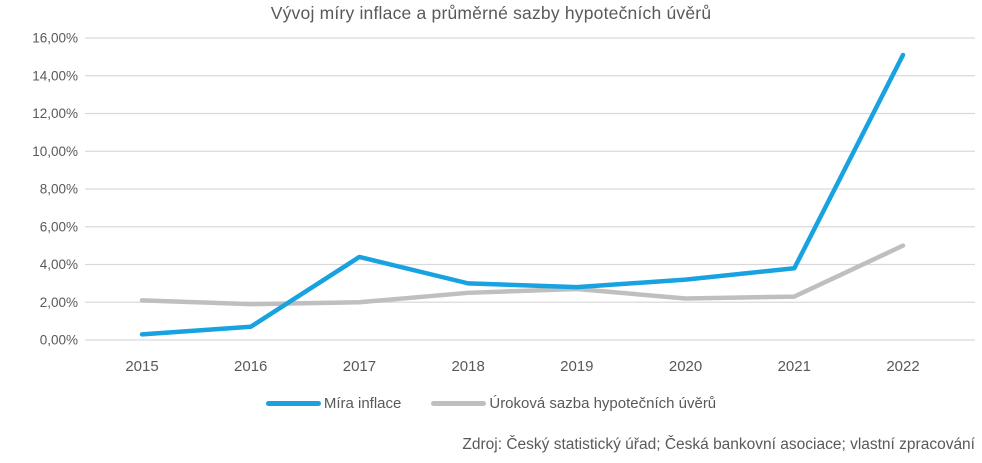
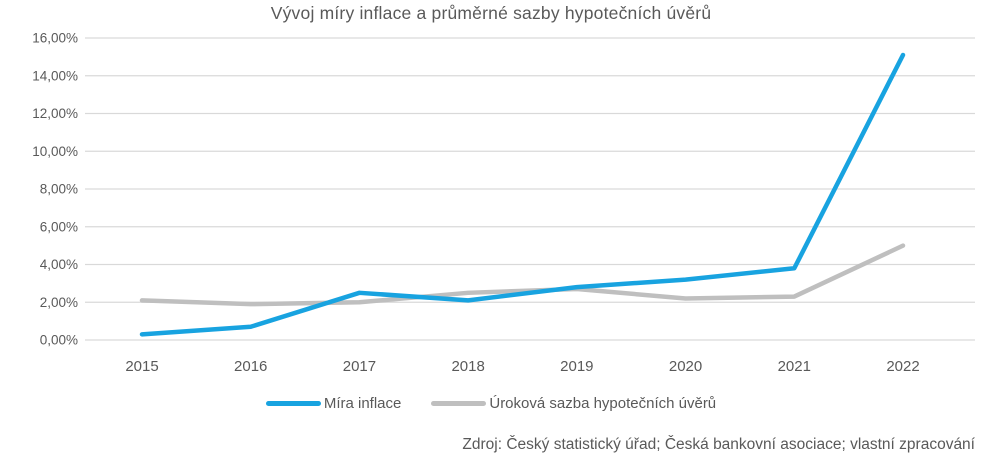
Míra inflace/2017: 4,4% -> 2,5%
Míra inflace/2018: 3,0% -> 2,1%
